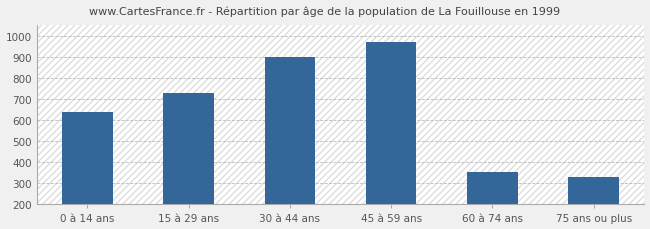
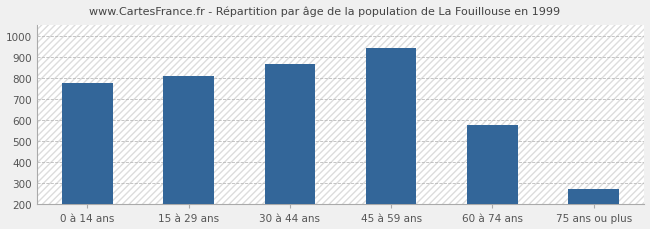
0 à 14 ans: 640 -> 775
15 à 29 ans: 730 -> 808
30 à 44 ans: 900 -> 868
45 à 59 ans: 970 -> 940
60 à 74 ans: 355 -> 575
75 ans ou plus: 330 -> 272
